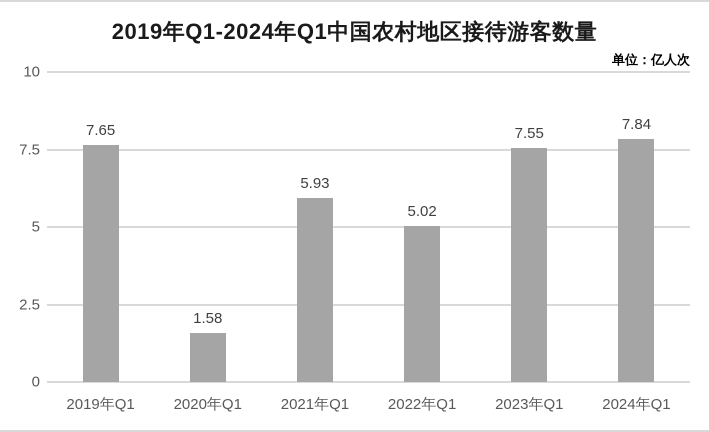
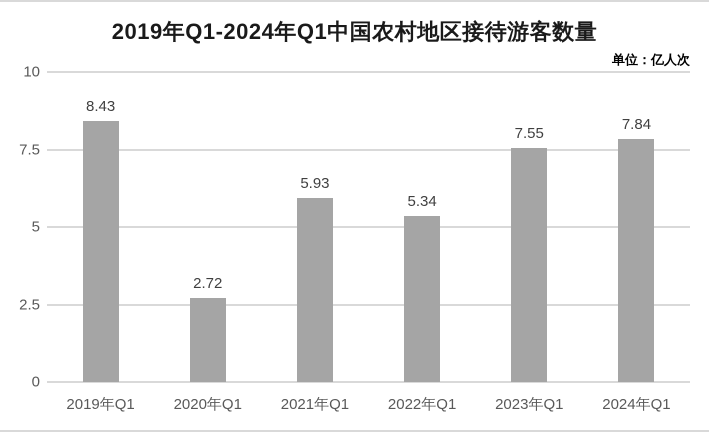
2019年Q1: 7.65 -> 8.43
2020年Q1: 1.58 -> 2.72
2022年Q1: 5.02 -> 5.34
